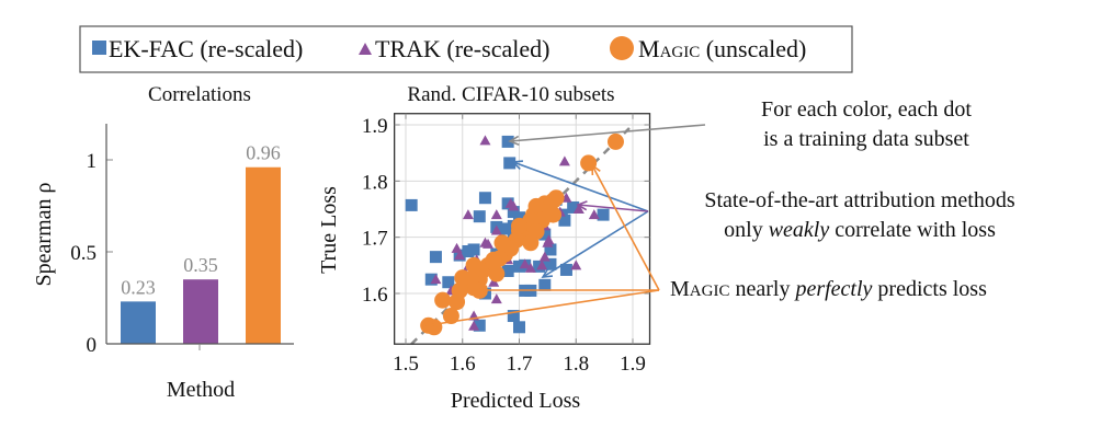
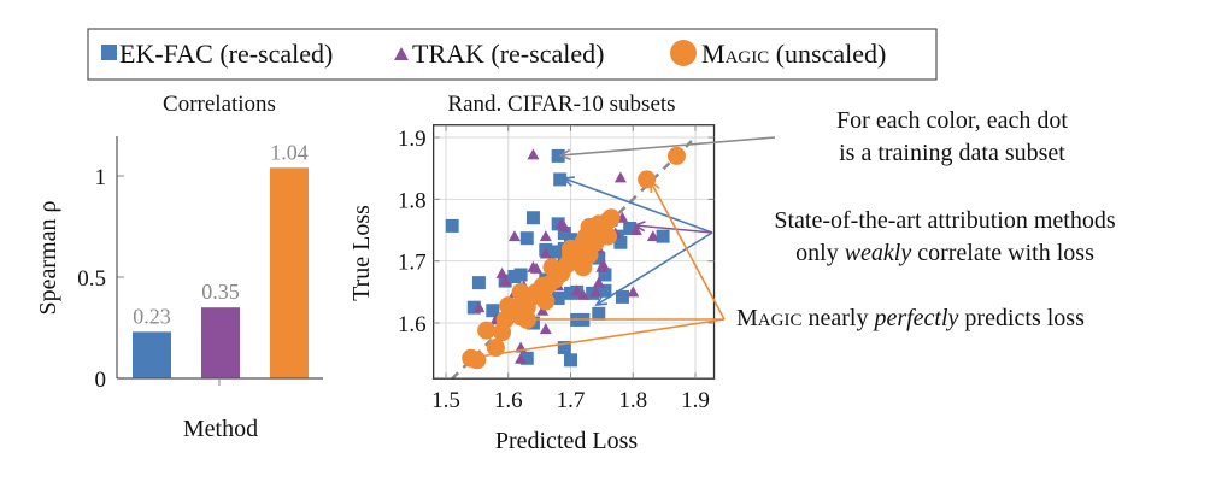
Correlations/MAGIC: 0.96 -> 1.04
